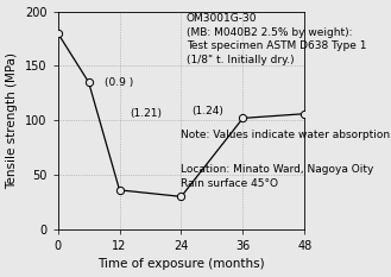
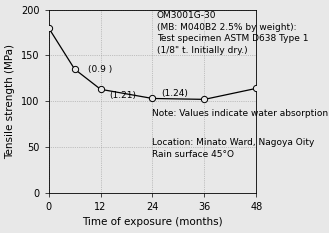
12: 36 -> 113
24: 30 -> 103
48: 106 -> 114
